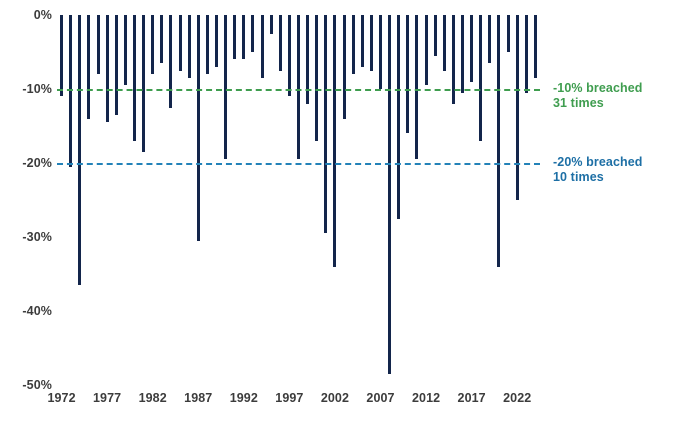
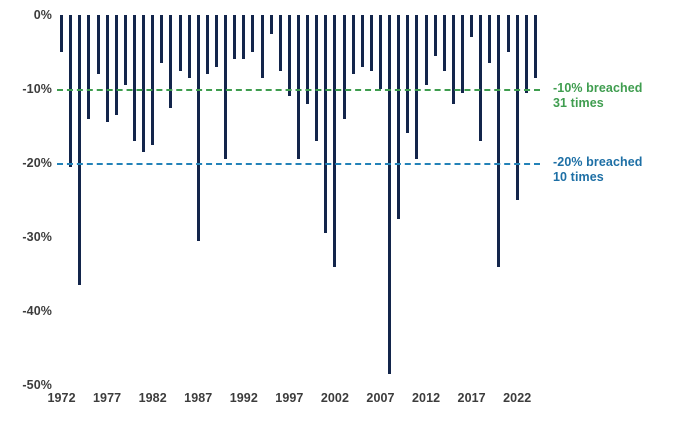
1972: -11% -> -5%
1982: -8% -> -18%
2017: -9% -> -3%
